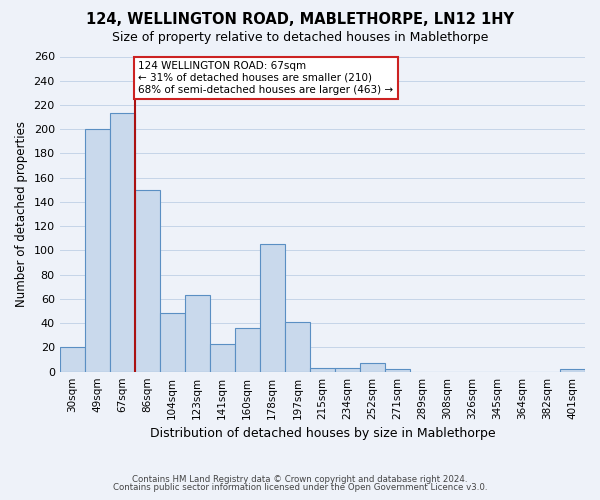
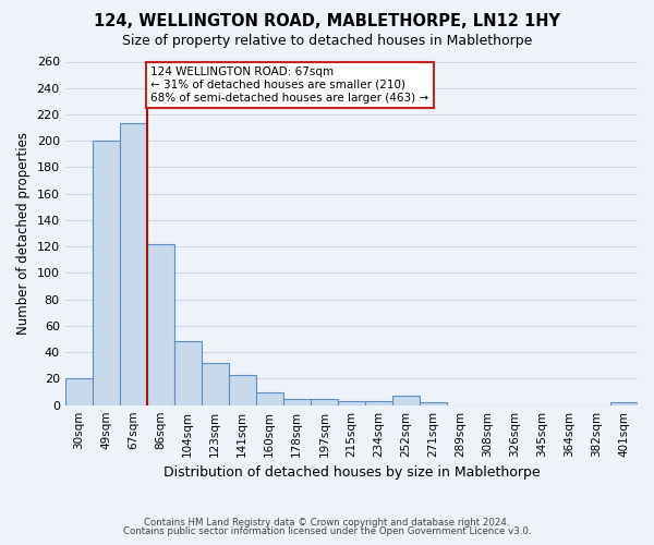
86sqm: 150 -> 122
123sqm: 63 -> 32
160sqm: 36 -> 10
178sqm: 105 -> 5
197sqm: 41 -> 5
